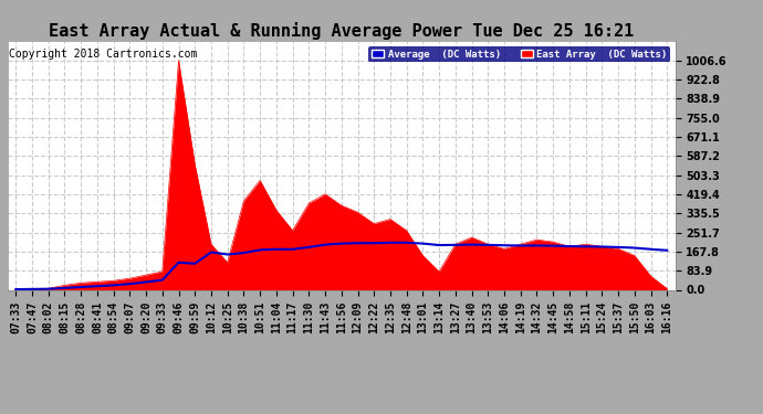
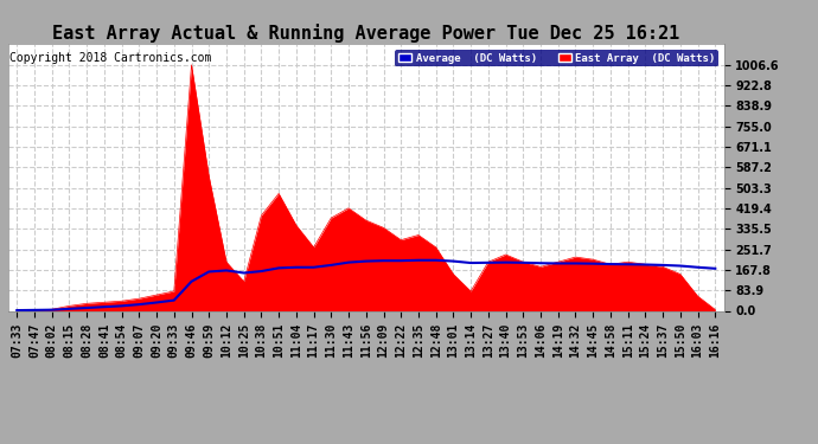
Average (DC Watts)/09:59: 115 -> 160
